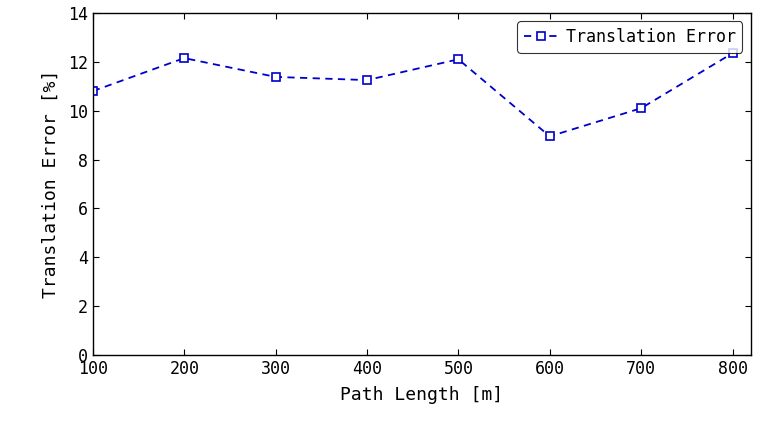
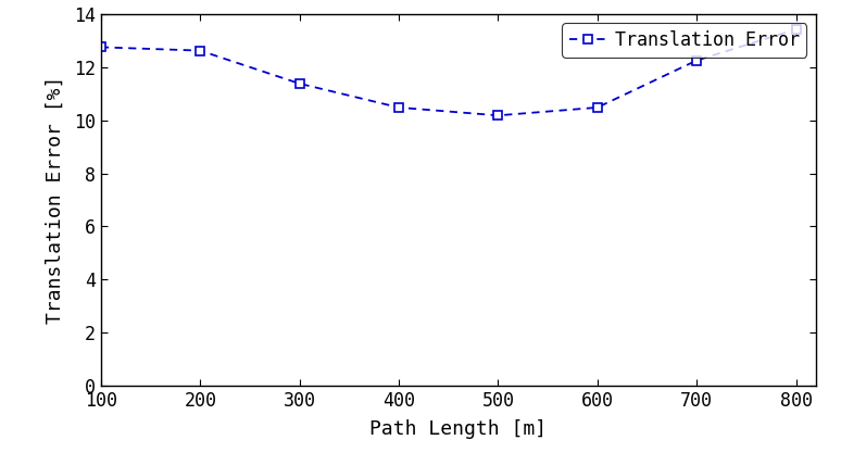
100: 10.80 -> 12.75
200: 12.15 -> 12.62
400: 11.25 -> 10.48
500: 12.10 -> 10.18
600: 8.95 -> 10.48
700: 10.10 -> 12.25
800: 12.35 -> 13.42
